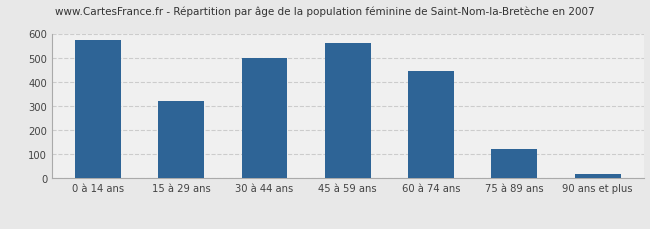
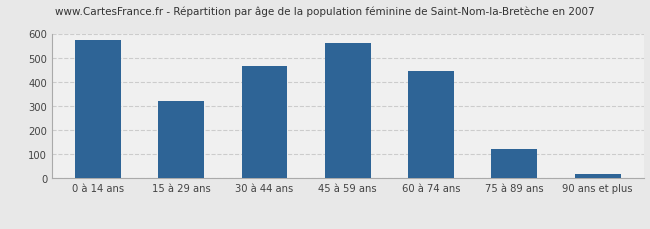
30 à 44 ans: 500 -> 465
